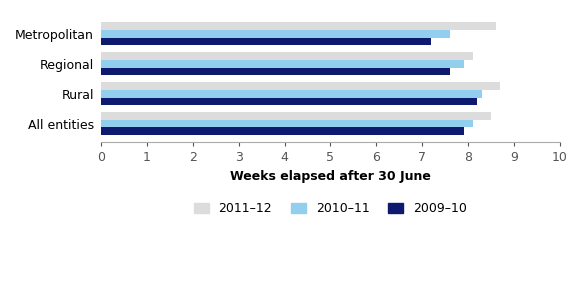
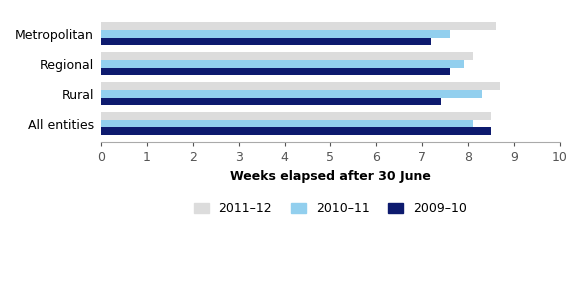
2009–10/Rural: 8.2 -> 7.4
2009–10/All entities: 7.9 -> 8.5
